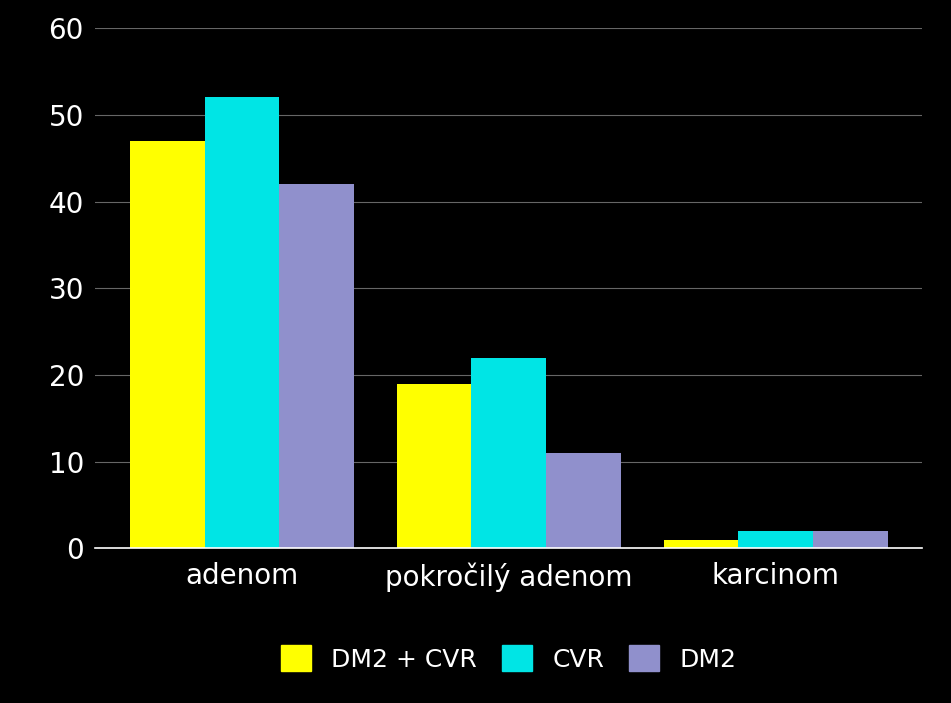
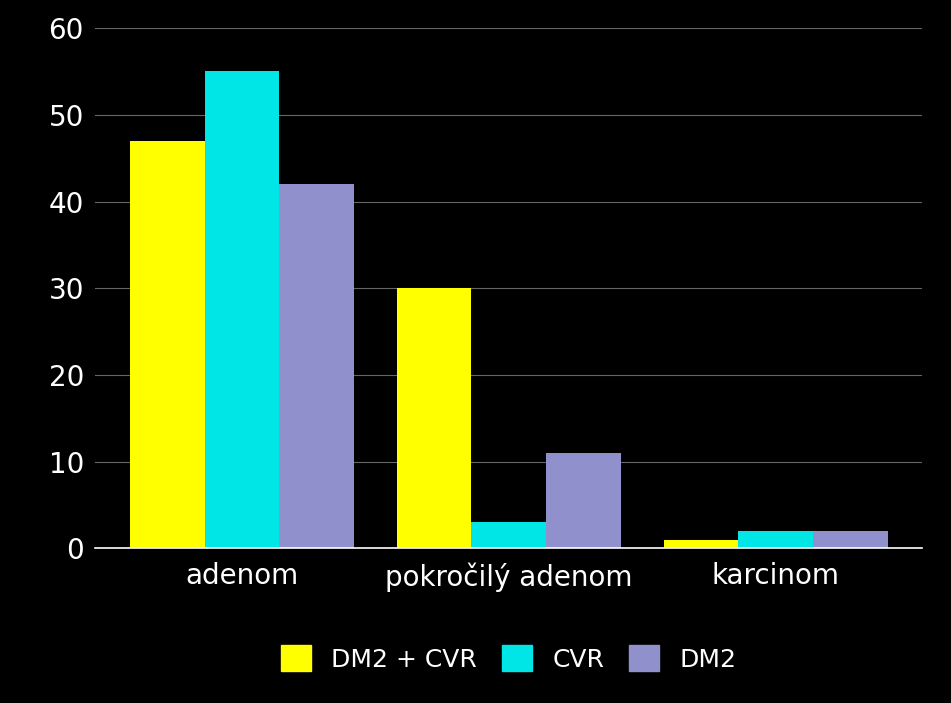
CVR/adenom: 52 -> 55
DM2 + CVR/pokročilý adenom: 19 -> 30
CVR/pokročilý adenom: 22 -> 3
